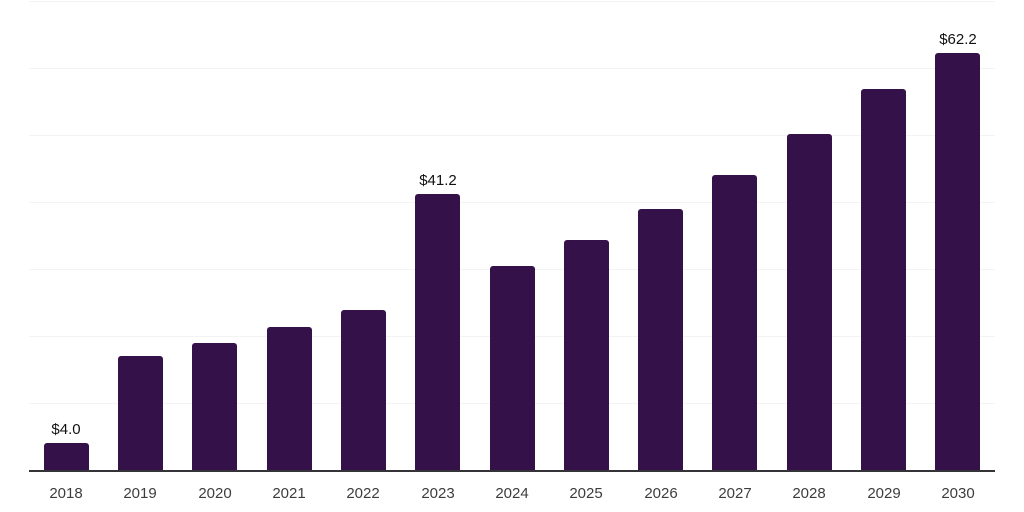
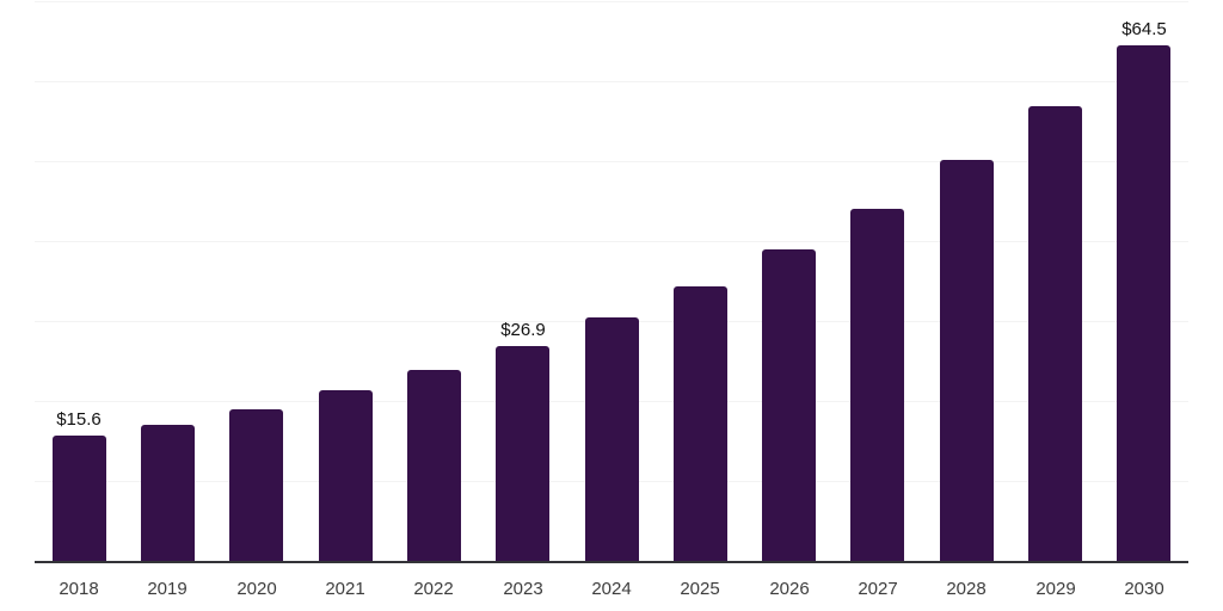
2018: $4.0 -> $15.6
2023: $41.2 -> $26.9
2030: $62.2 -> $64.5
